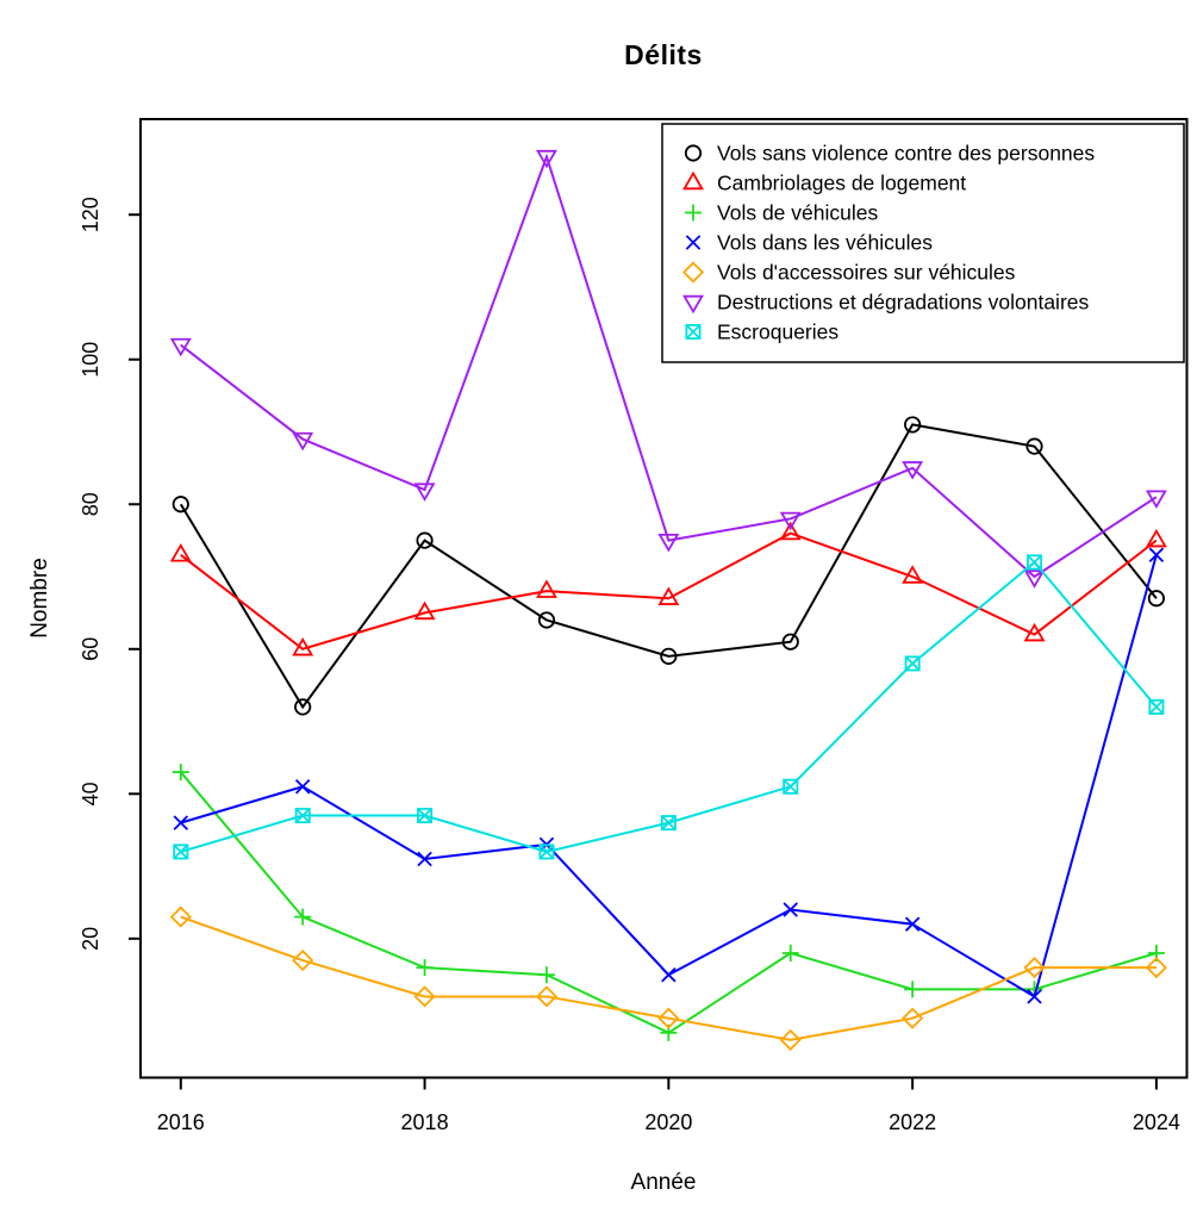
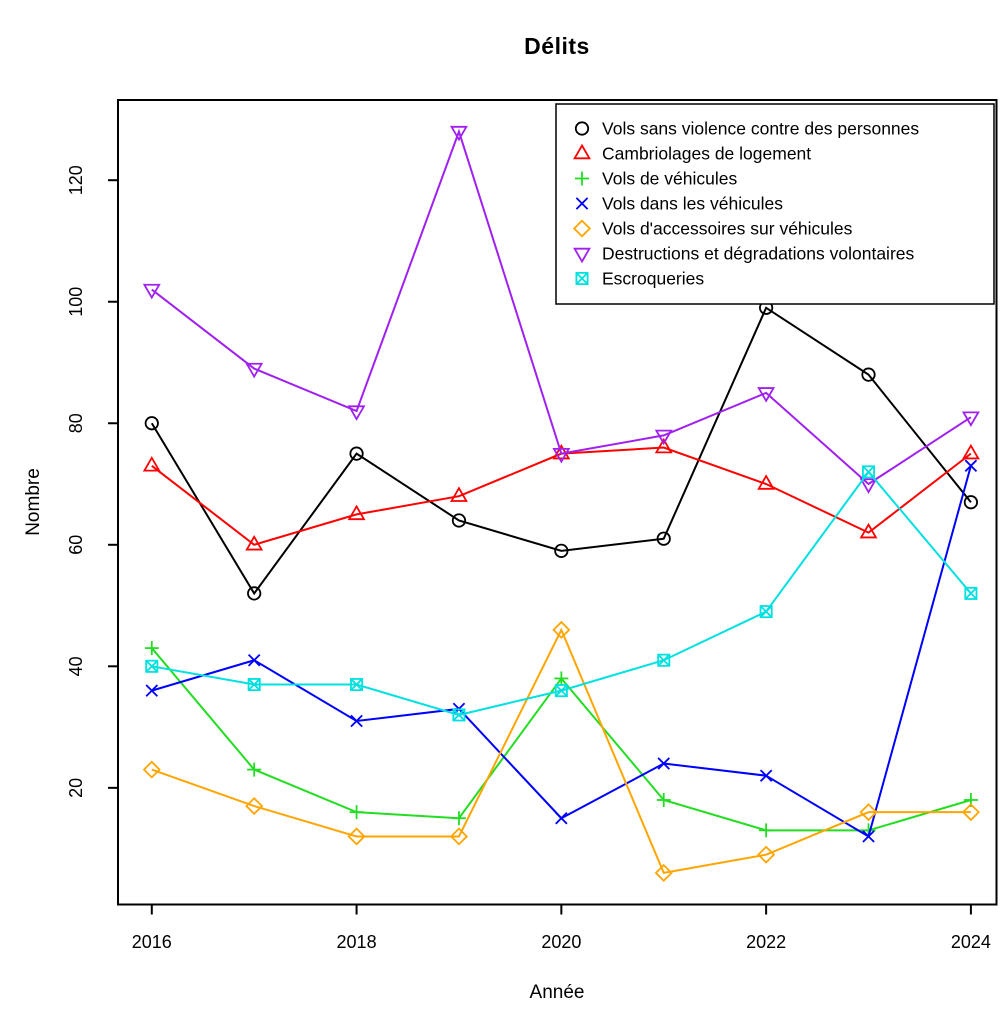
Escroqueries/2016: 32 -> 40
Cambriolages de logement/2020: 67 -> 75
Vols de véhicules/2020: 7 -> 38
Vols d'accessoires sur véhicules/2020: 9 -> 46
Vols sans violence contre des personnes/2022: 91 -> 99
Escroqueries/2022: 58 -> 49
